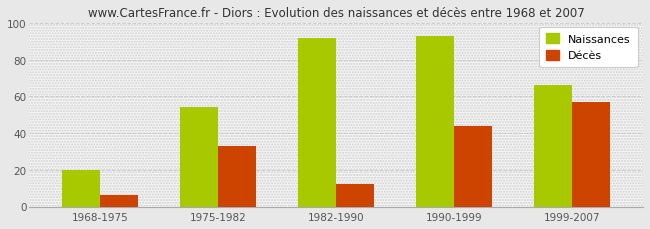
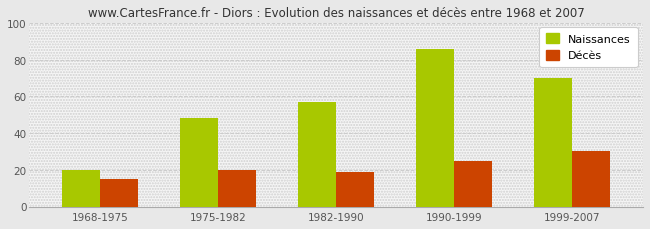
Décès/1968-1975: 6 -> 15
Naissances/1975-1982: 54 -> 48
Décès/1975-1982: 33 -> 20
Naissances/1982-1990: 92 -> 57
Décès/1982-1990: 12 -> 19
Naissances/1990-1999: 93 -> 86
Décès/1990-1999: 44 -> 25
Naissances/1999-2007: 66 -> 70
Décès/1999-2007: 57 -> 30
